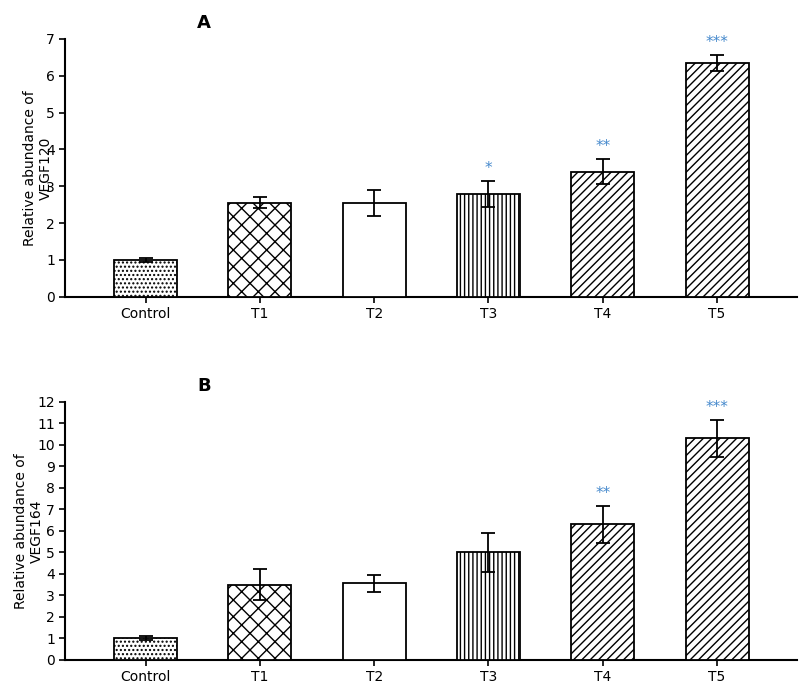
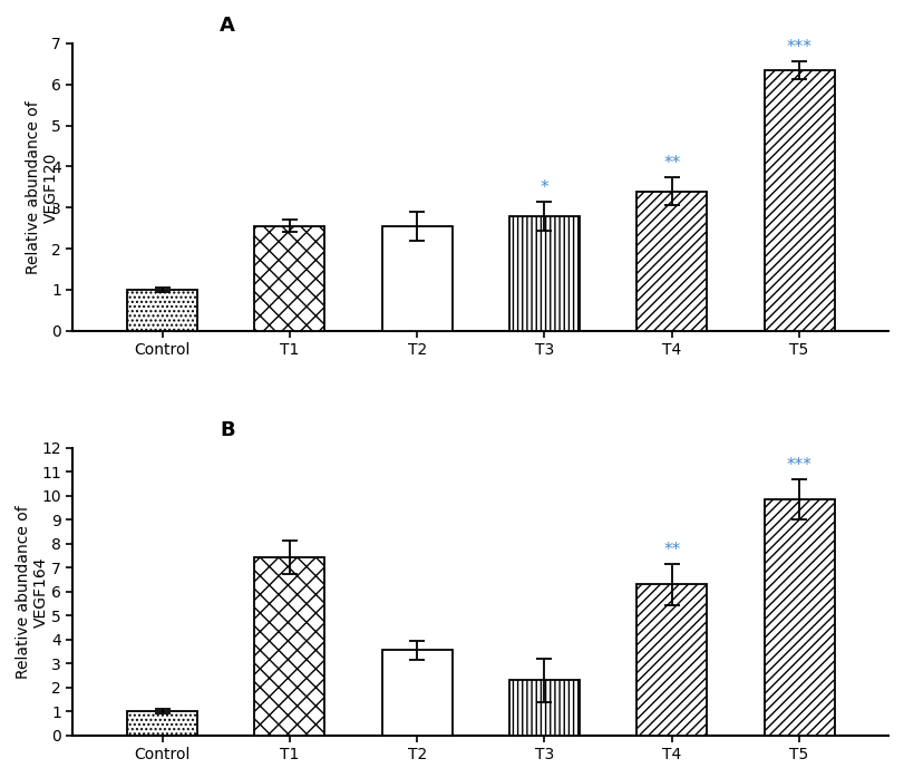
B/T1: 3.50 -> 7.45
B/T3: 5.00 -> 2.30
B/T5: 10.30 -> 9.85
